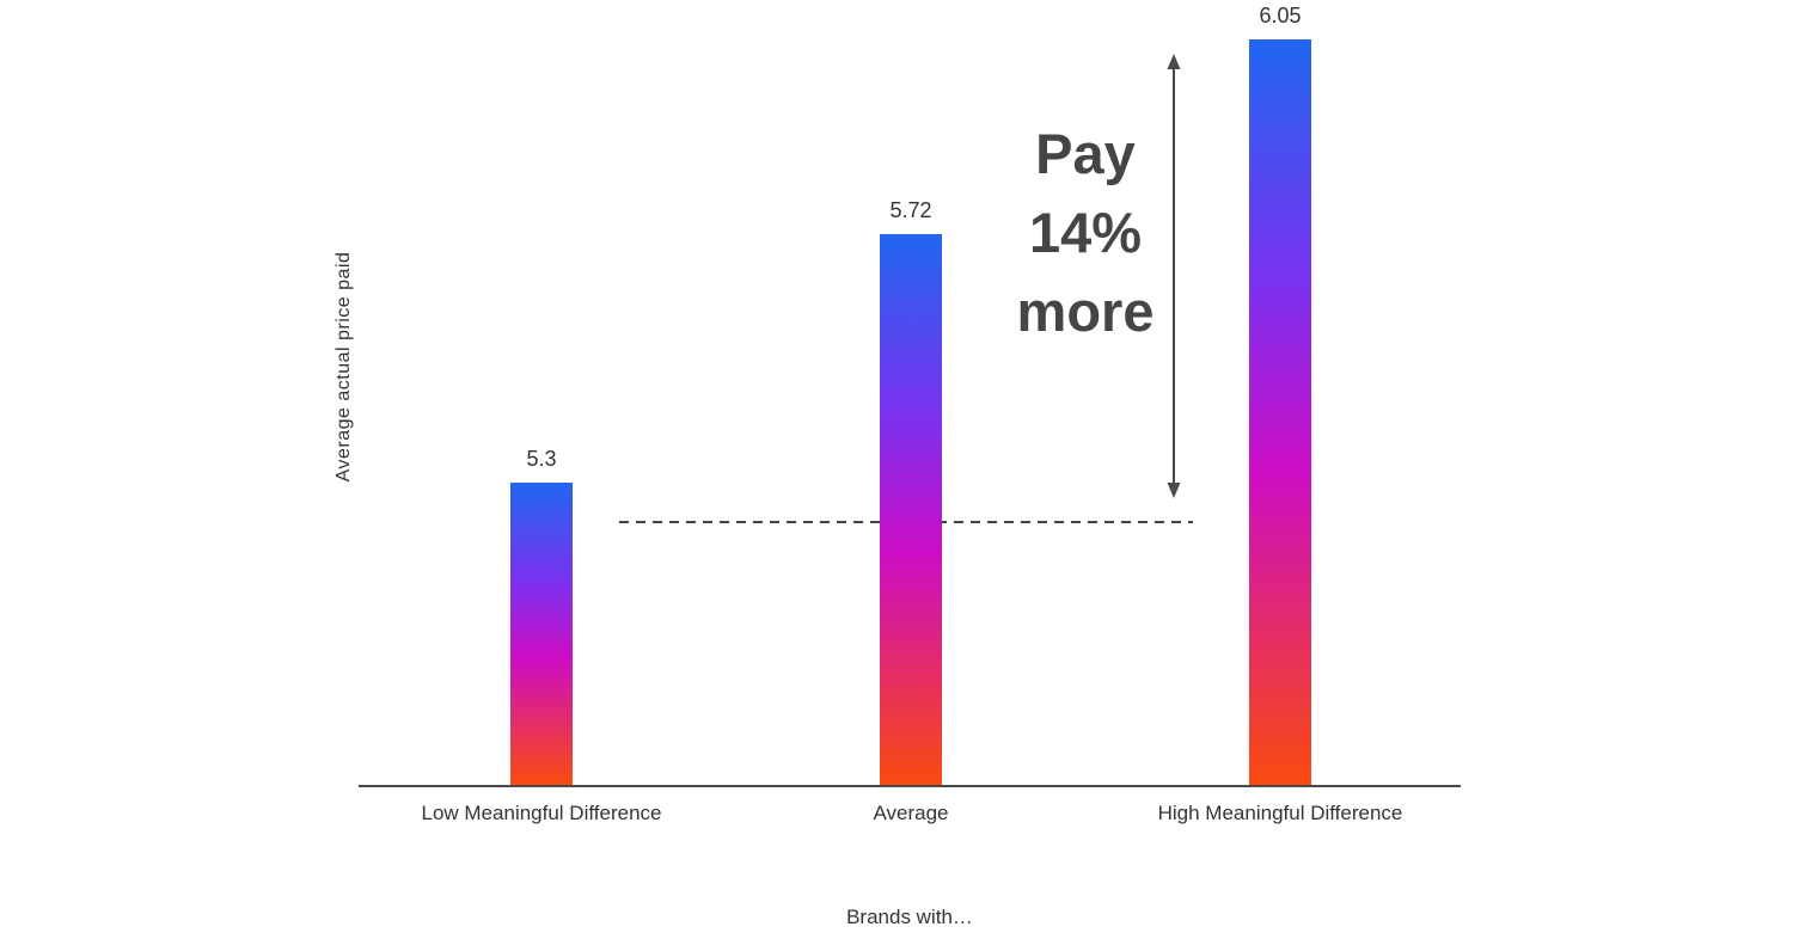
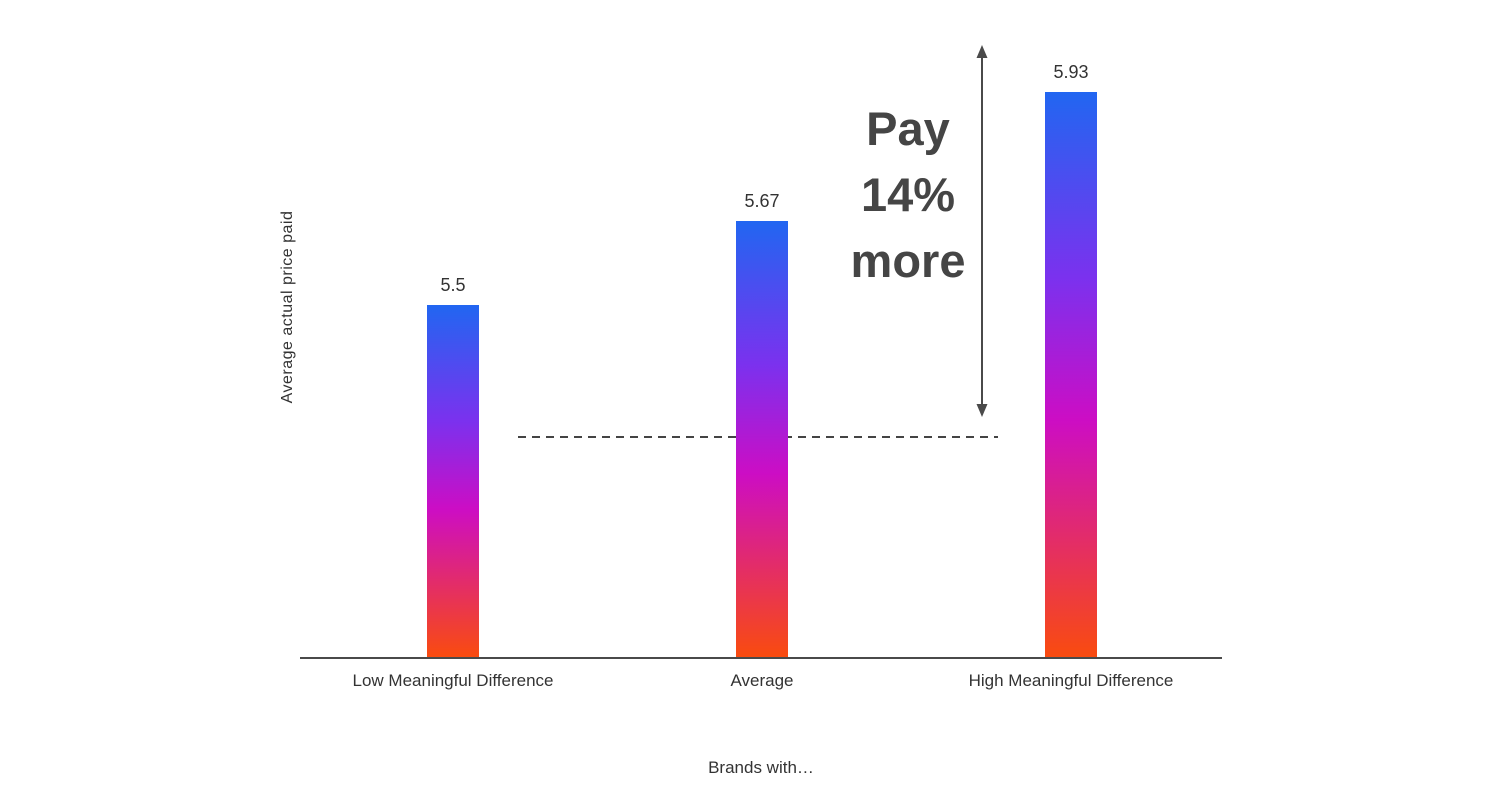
Low Meaningful Difference: 5.3 -> 5.5
Average: 5.72 -> 5.67
High Meaningful Difference: 6.05 -> 5.93
